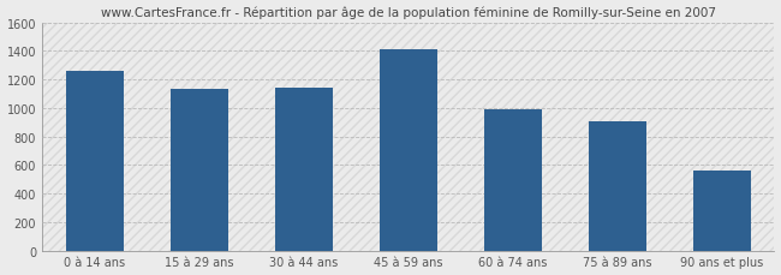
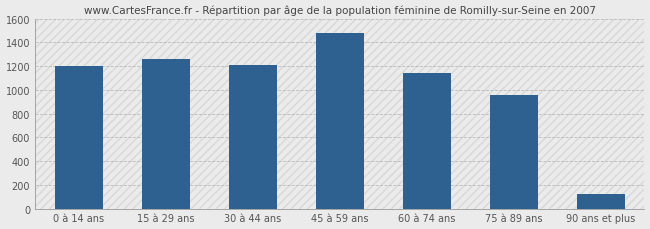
0 à 14 ans: 1260 -> 1200
15 à 29 ans: 1130 -> 1260
30 à 44 ans: 1140 -> 1210
45 à 59 ans: 1410 -> 1480
60 à 74 ans: 990 -> 1140
75 à 89 ans: 910 -> 960
90 ans et plus: 560 -> 120
